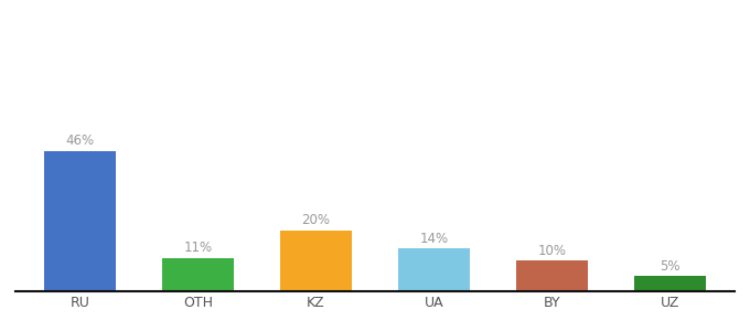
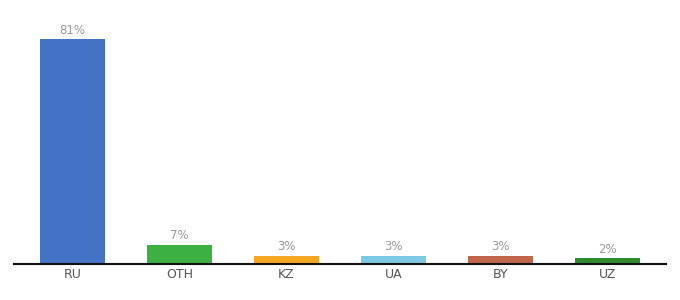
RU: 46% -> 81%
OTH: 11% -> 7%
KZ: 20% -> 3%
UA: 14% -> 3%
BY: 10% -> 3%
UZ: 5% -> 2%
